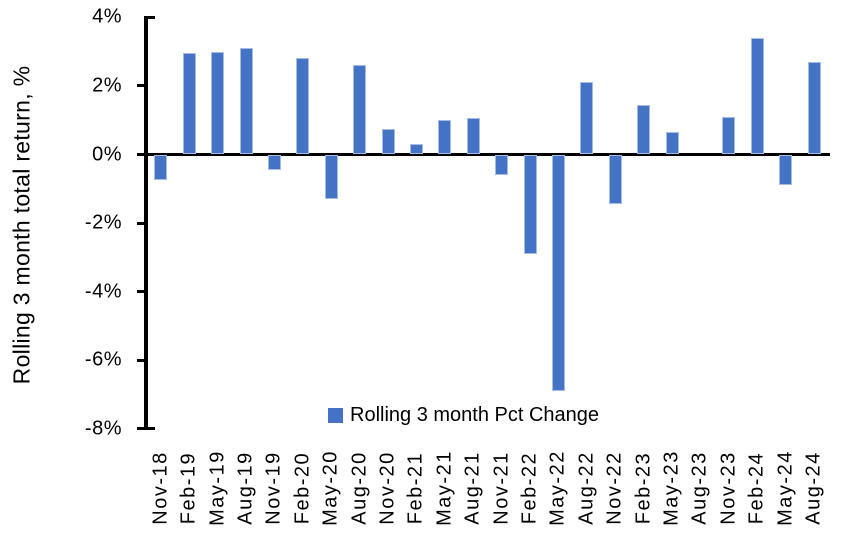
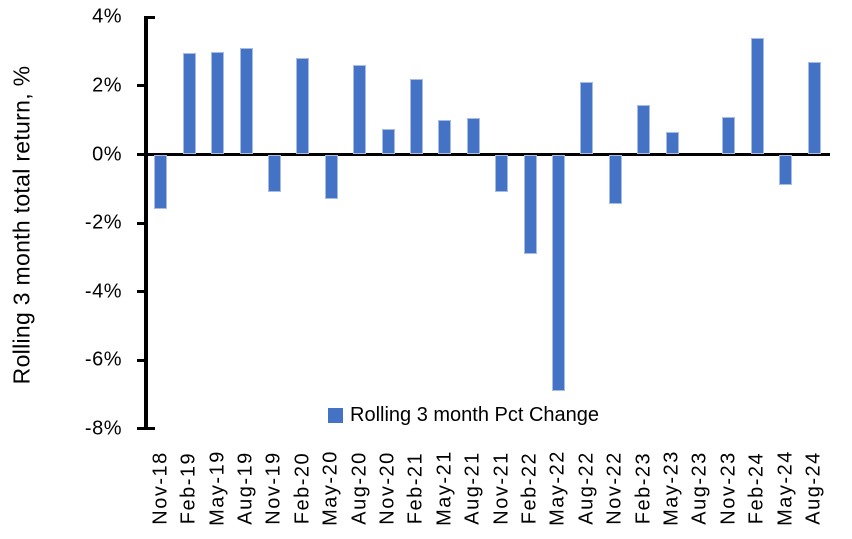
Nov-18: -0.8% -> -1.6%
Nov-19: -0.5% -> -1.1%
Feb-21: 0.3% -> 2.2%
Nov-21: -0.6% -> -1.1%
